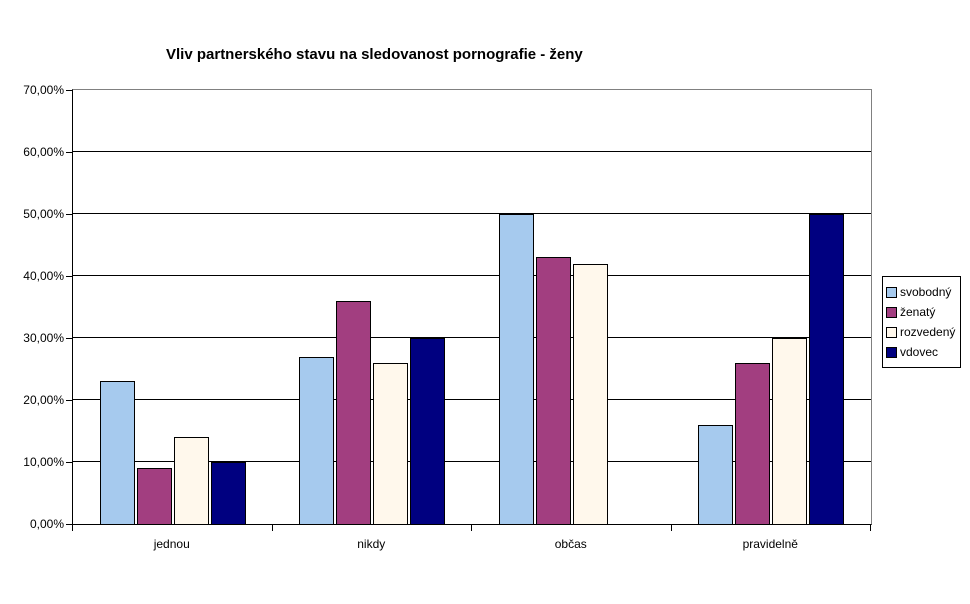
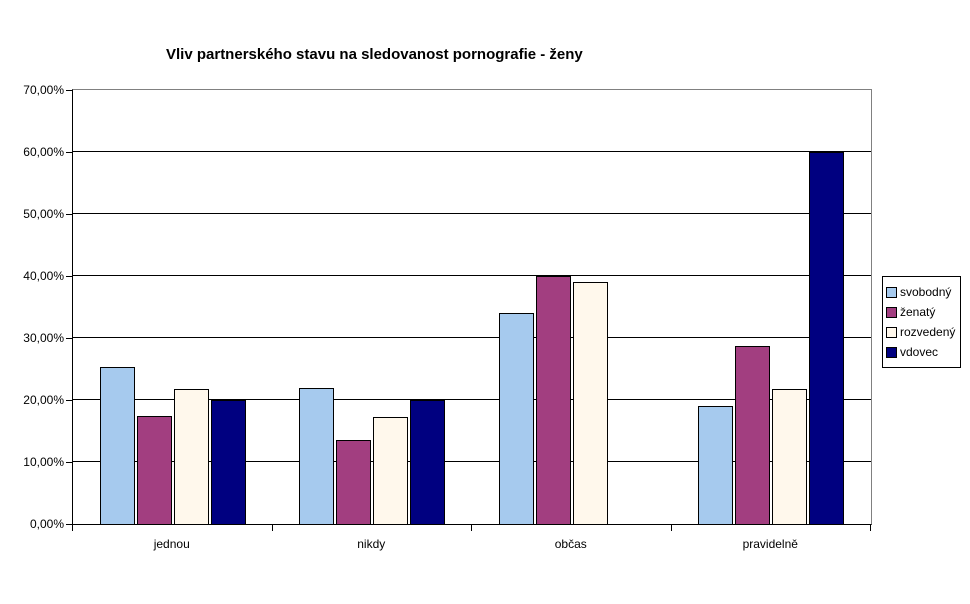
svobodný/jednou: 23% -> 25%
ženatý/jednou: 9% -> 17%
rozvedený/jednou: 14% -> 22%
vdovec/jednou: 10% -> 20%
svobodný/nikdy: 27% -> 22%
ženatý/nikdy: 36% -> 14%
rozvedený/nikdy: 26% -> 17%
vdovec/nikdy: 30% -> 20%
svobodný/občas: 50% -> 34%
ženatý/občas: 43% -> 40%
rozvedený/občas: 42% -> 39%
svobodný/pravidelně: 16% -> 19%
ženatý/pravidelně: 26% -> 29%
rozvedený/pravidelně: 30% -> 22%
vdovec/pravidelně: 50% -> 60%
